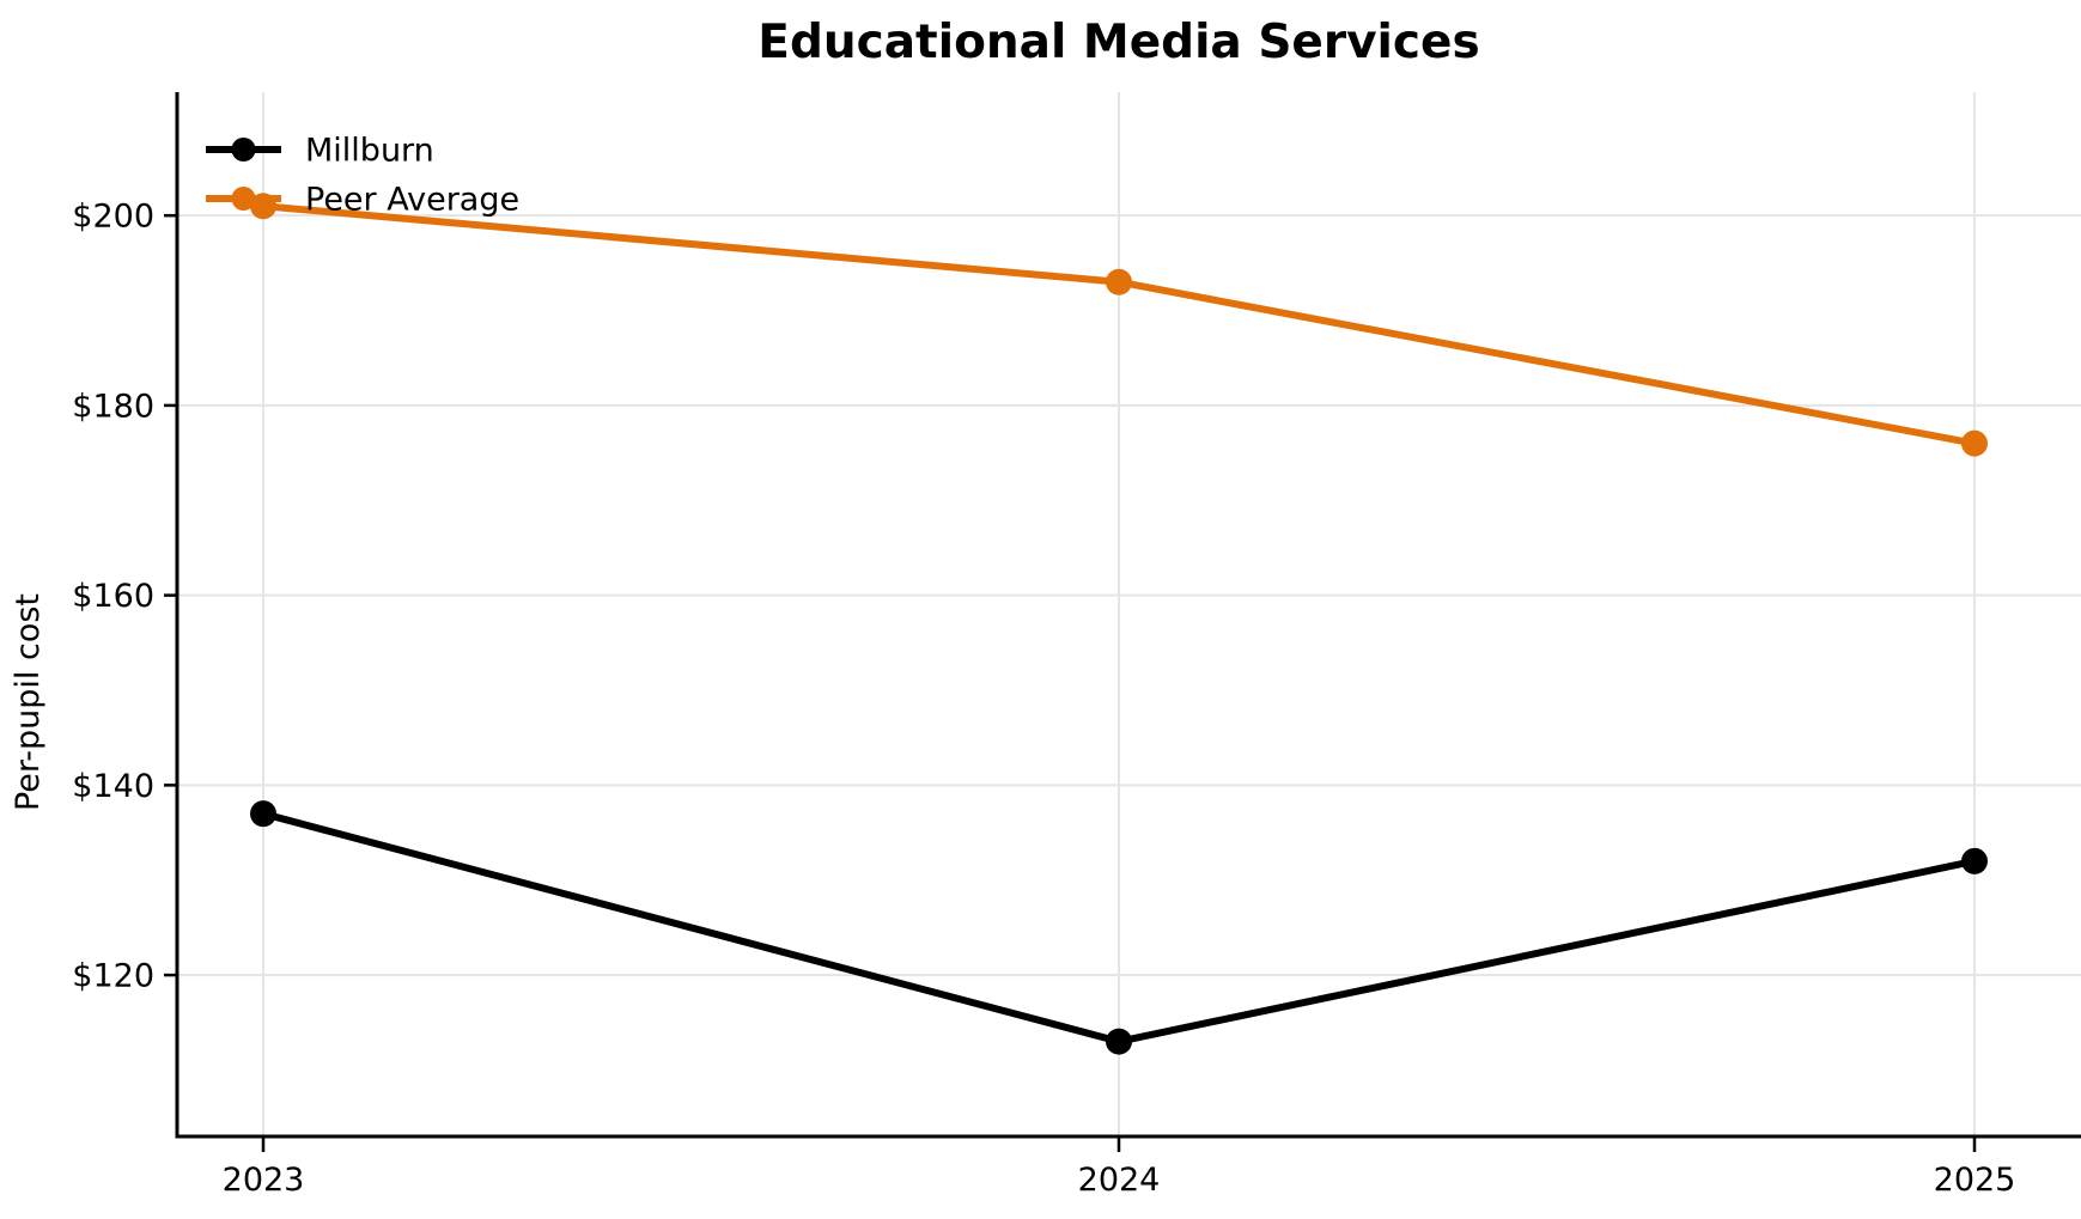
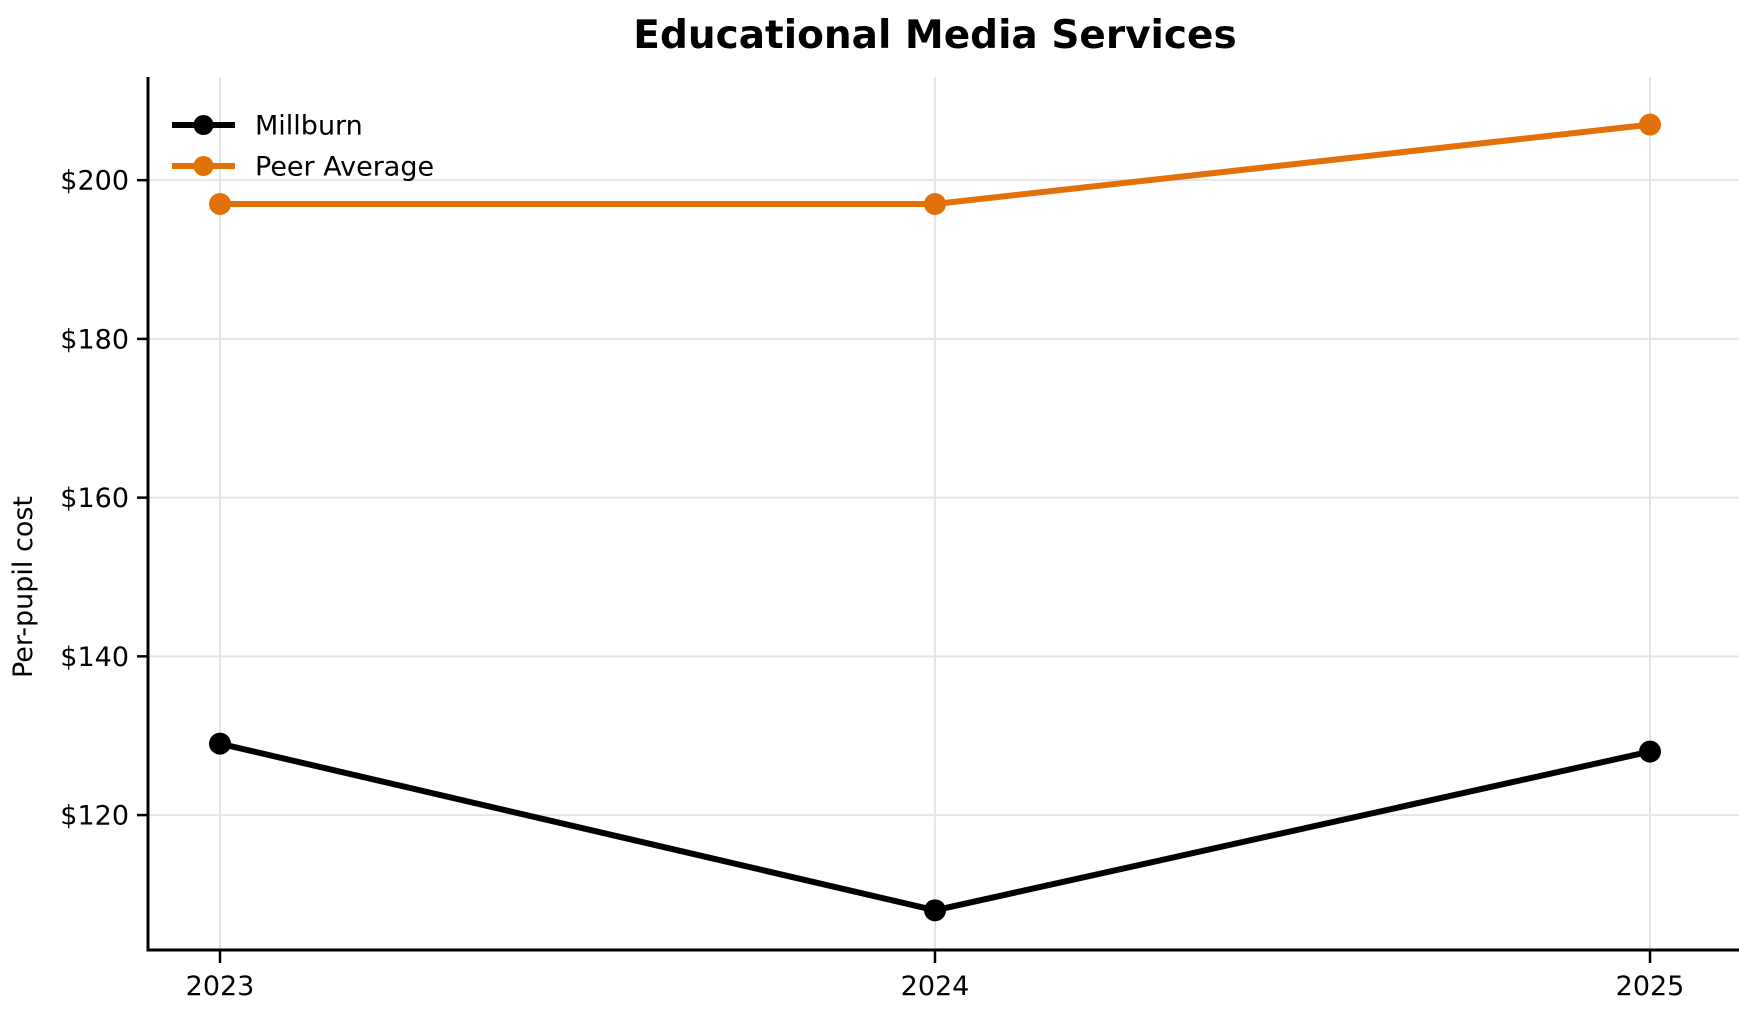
Millburn/2023: $137 -> $129
Peer Average/2023: $201 -> $197
Millburn/2024: $113 -> $108
Peer Average/2024: $193 -> $197
Millburn/2025: $132 -> $128
Peer Average/2025: $176 -> $207
